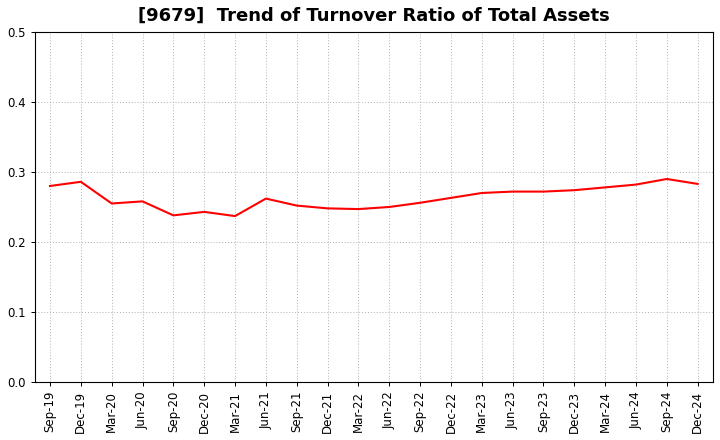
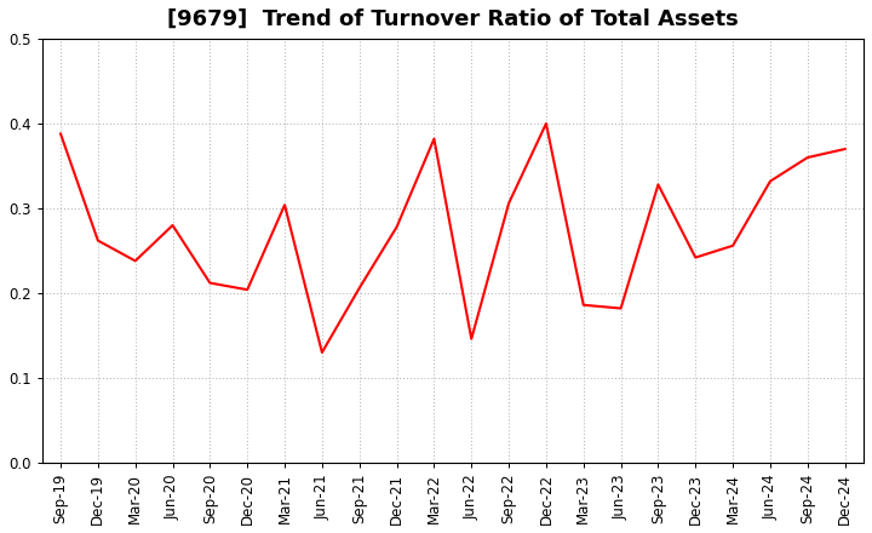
Sep-19: 0.280 -> 0.388
Dec-19: 0.286 -> 0.262
Mar-20: 0.255 -> 0.238
Jun-20: 0.258 -> 0.280
Sep-20: 0.238 -> 0.212
Dec-20: 0.243 -> 0.204
Mar-21: 0.237 -> 0.304
Jun-21: 0.262 -> 0.130
Sep-21: 0.252 -> 0.206
Dec-21: 0.248 -> 0.278
Mar-22: 0.247 -> 0.382
Jun-22: 0.250 -> 0.146
Sep-22: 0.256 -> 0.306
Dec-22: 0.263 -> 0.400
Mar-23: 0.270 -> 0.186
Jun-23: 0.272 -> 0.182
Sep-23: 0.272 -> 0.328
Dec-23: 0.274 -> 0.242
Mar-24: 0.278 -> 0.256
Jun-24: 0.282 -> 0.332
Sep-24: 0.290 -> 0.360
Dec-24: 0.283 -> 0.370
